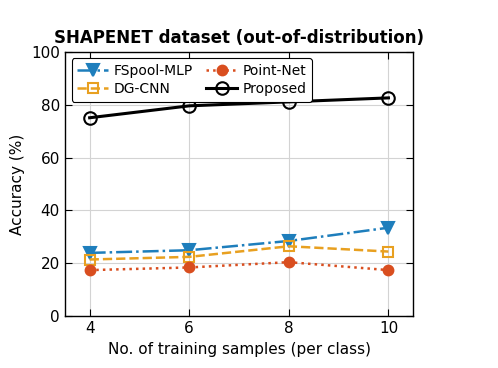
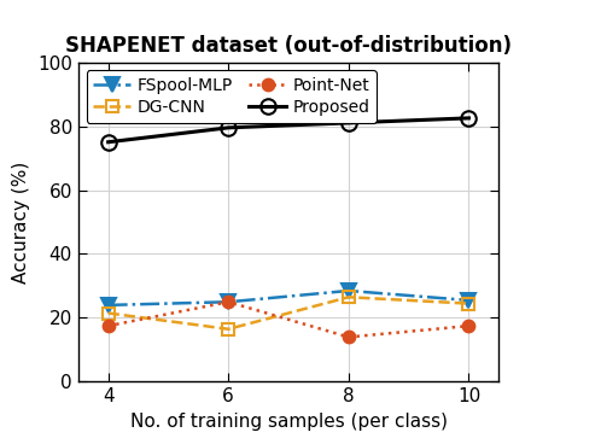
DG-CNN/6: 22.5 -> 16.5
Point-Net/6: 18.5 -> 25.0
Point-Net/8: 20.5 -> 14.0
FSpool-MLP/10: 33.5 -> 25.5
